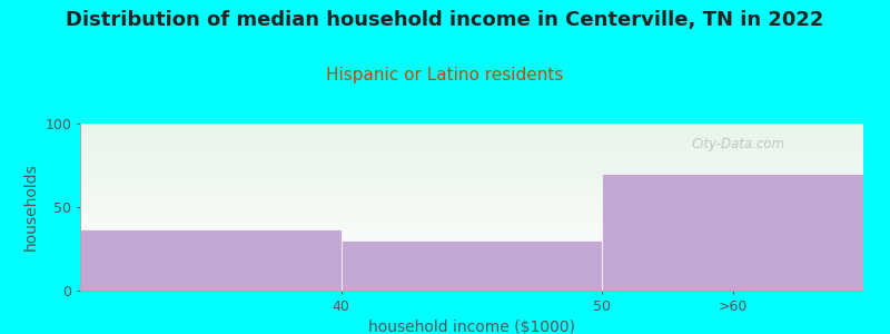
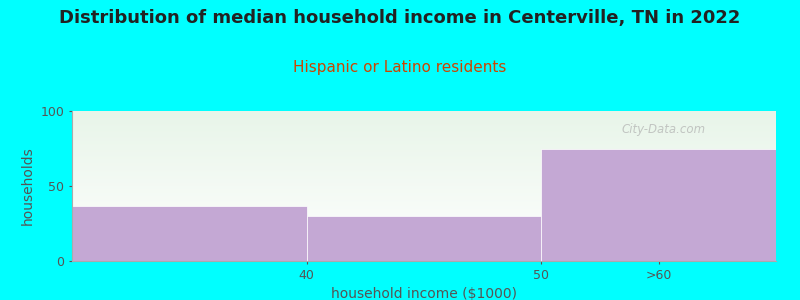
>60: 70 -> 75
